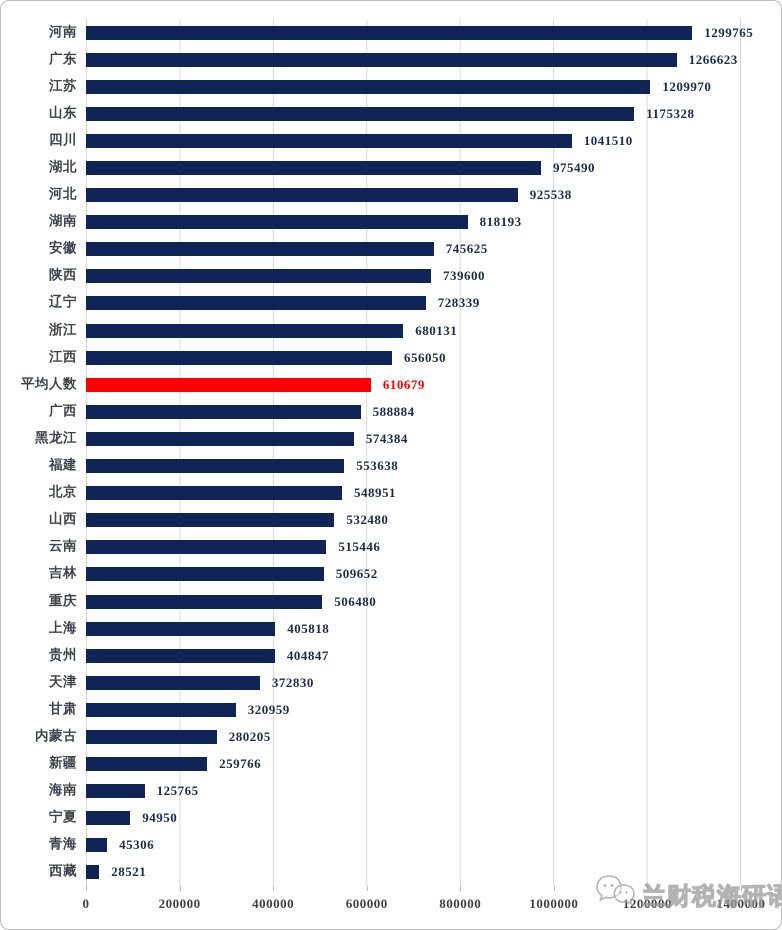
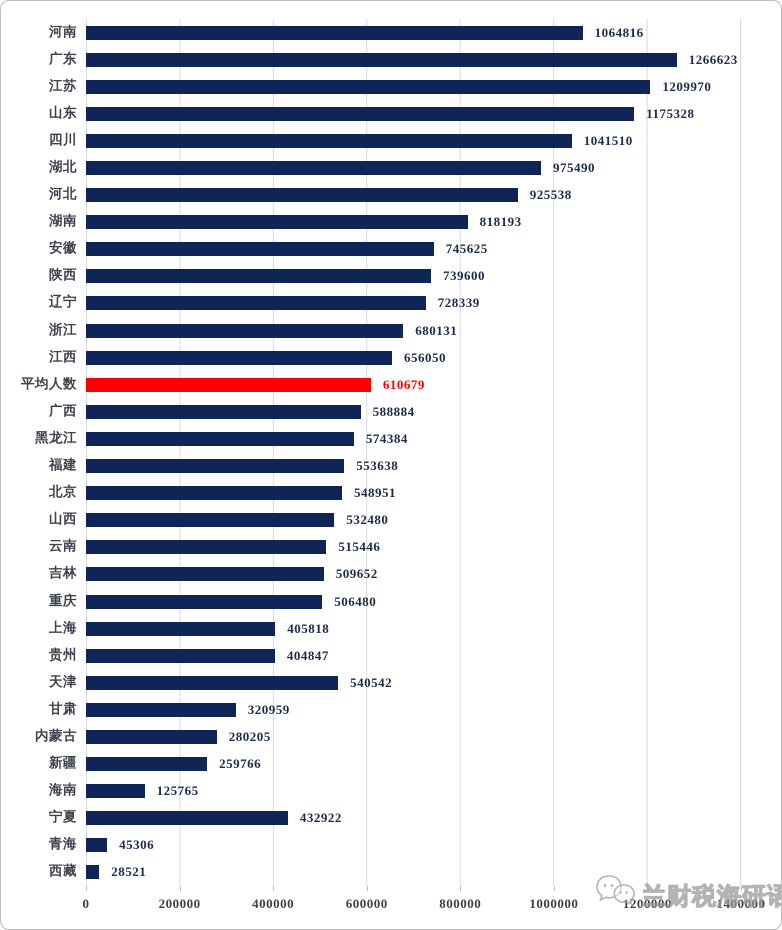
河南: 1299765 -> 1064816
天津: 372830 -> 540542
宁夏: 94950 -> 432922
